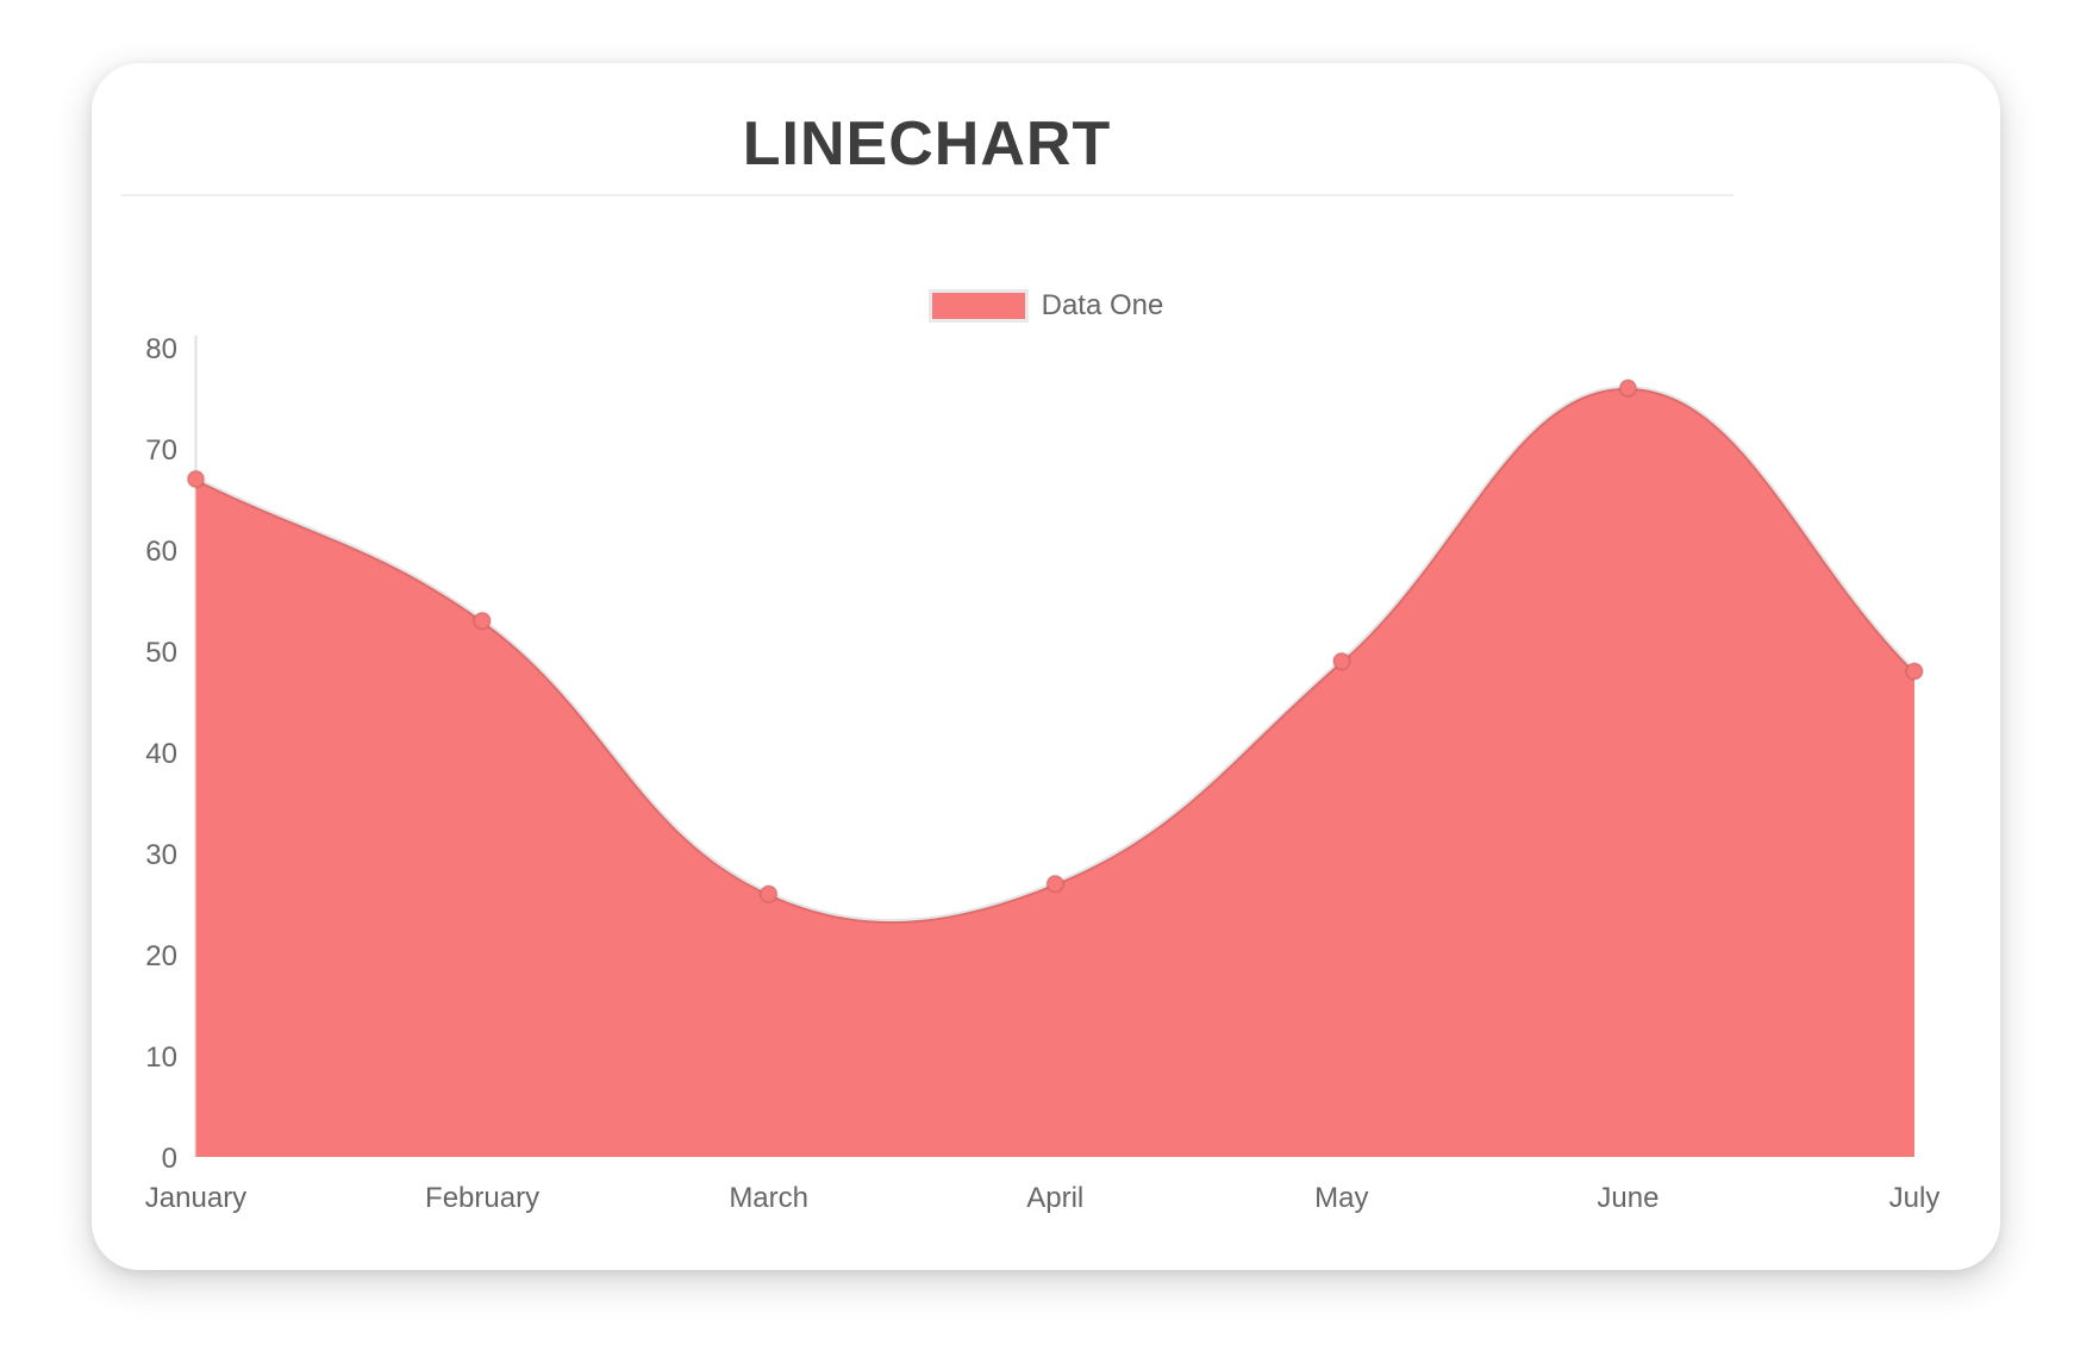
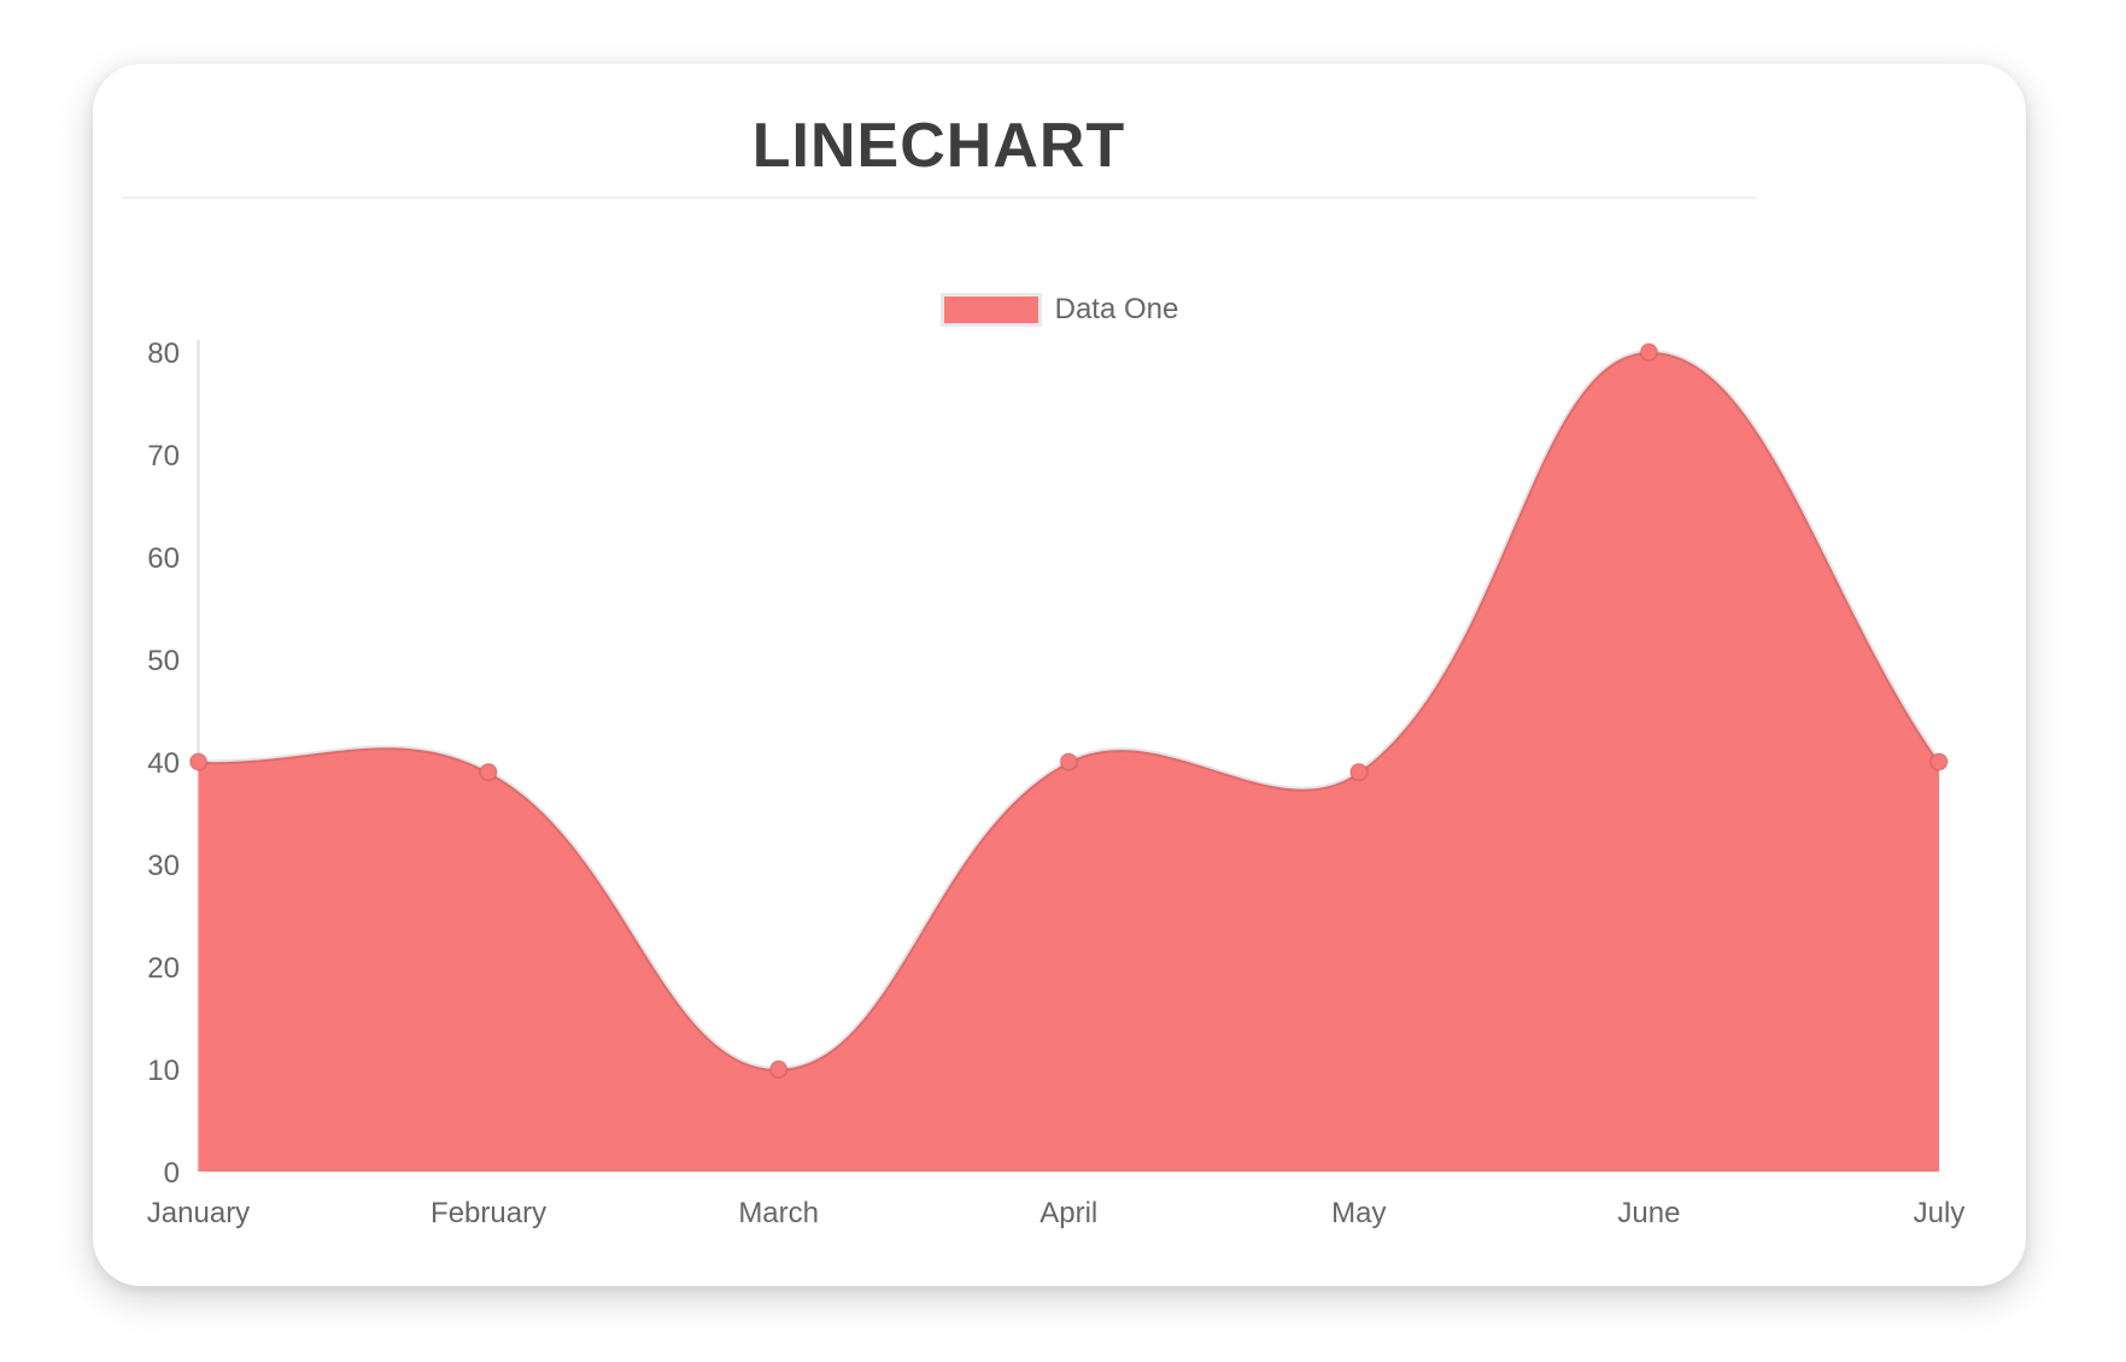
January: 67 -> 40
February: 53 -> 39
March: 26 -> 10
April: 27 -> 40
May: 49 -> 39
June: 76 -> 80
July: 48 -> 40
